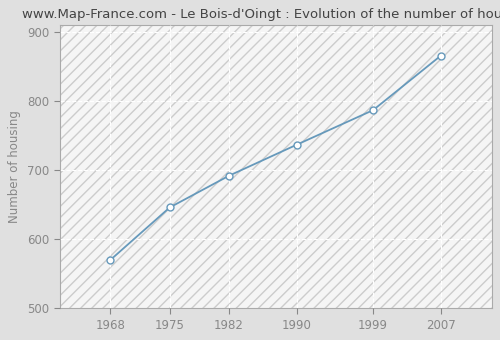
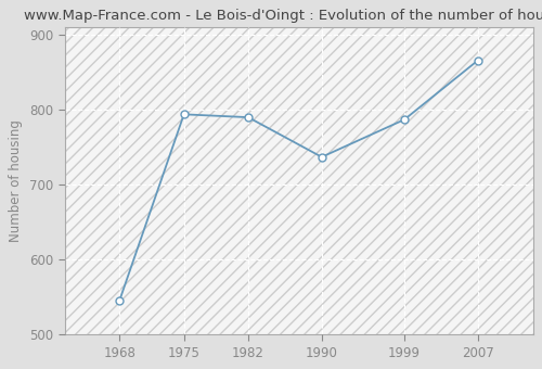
1968: 570 -> 546
1975: 646 -> 794
1982: 692 -> 790
